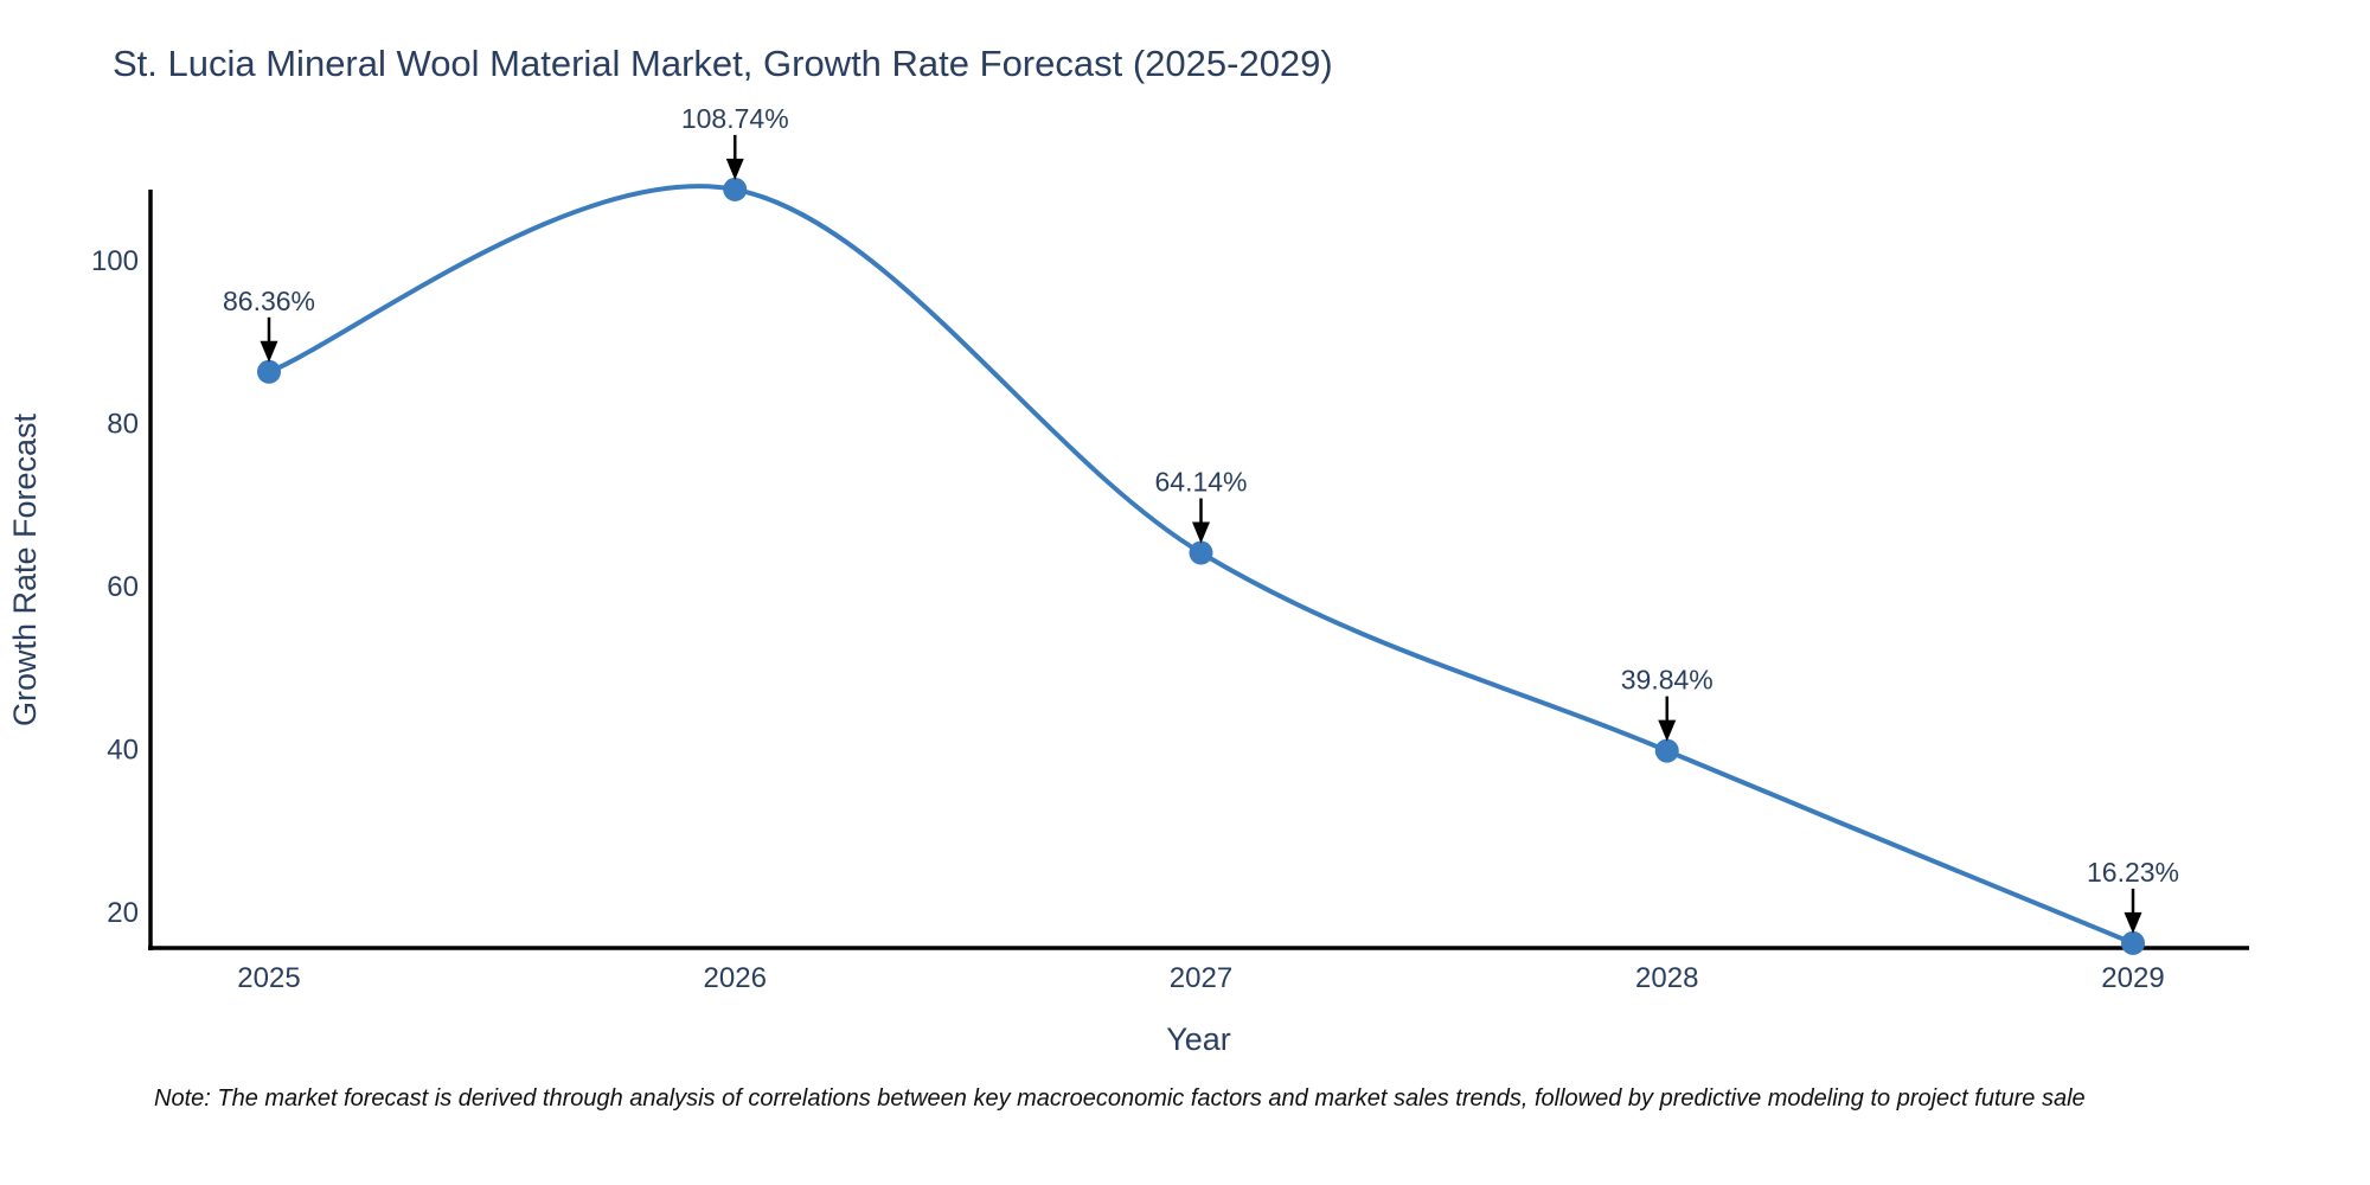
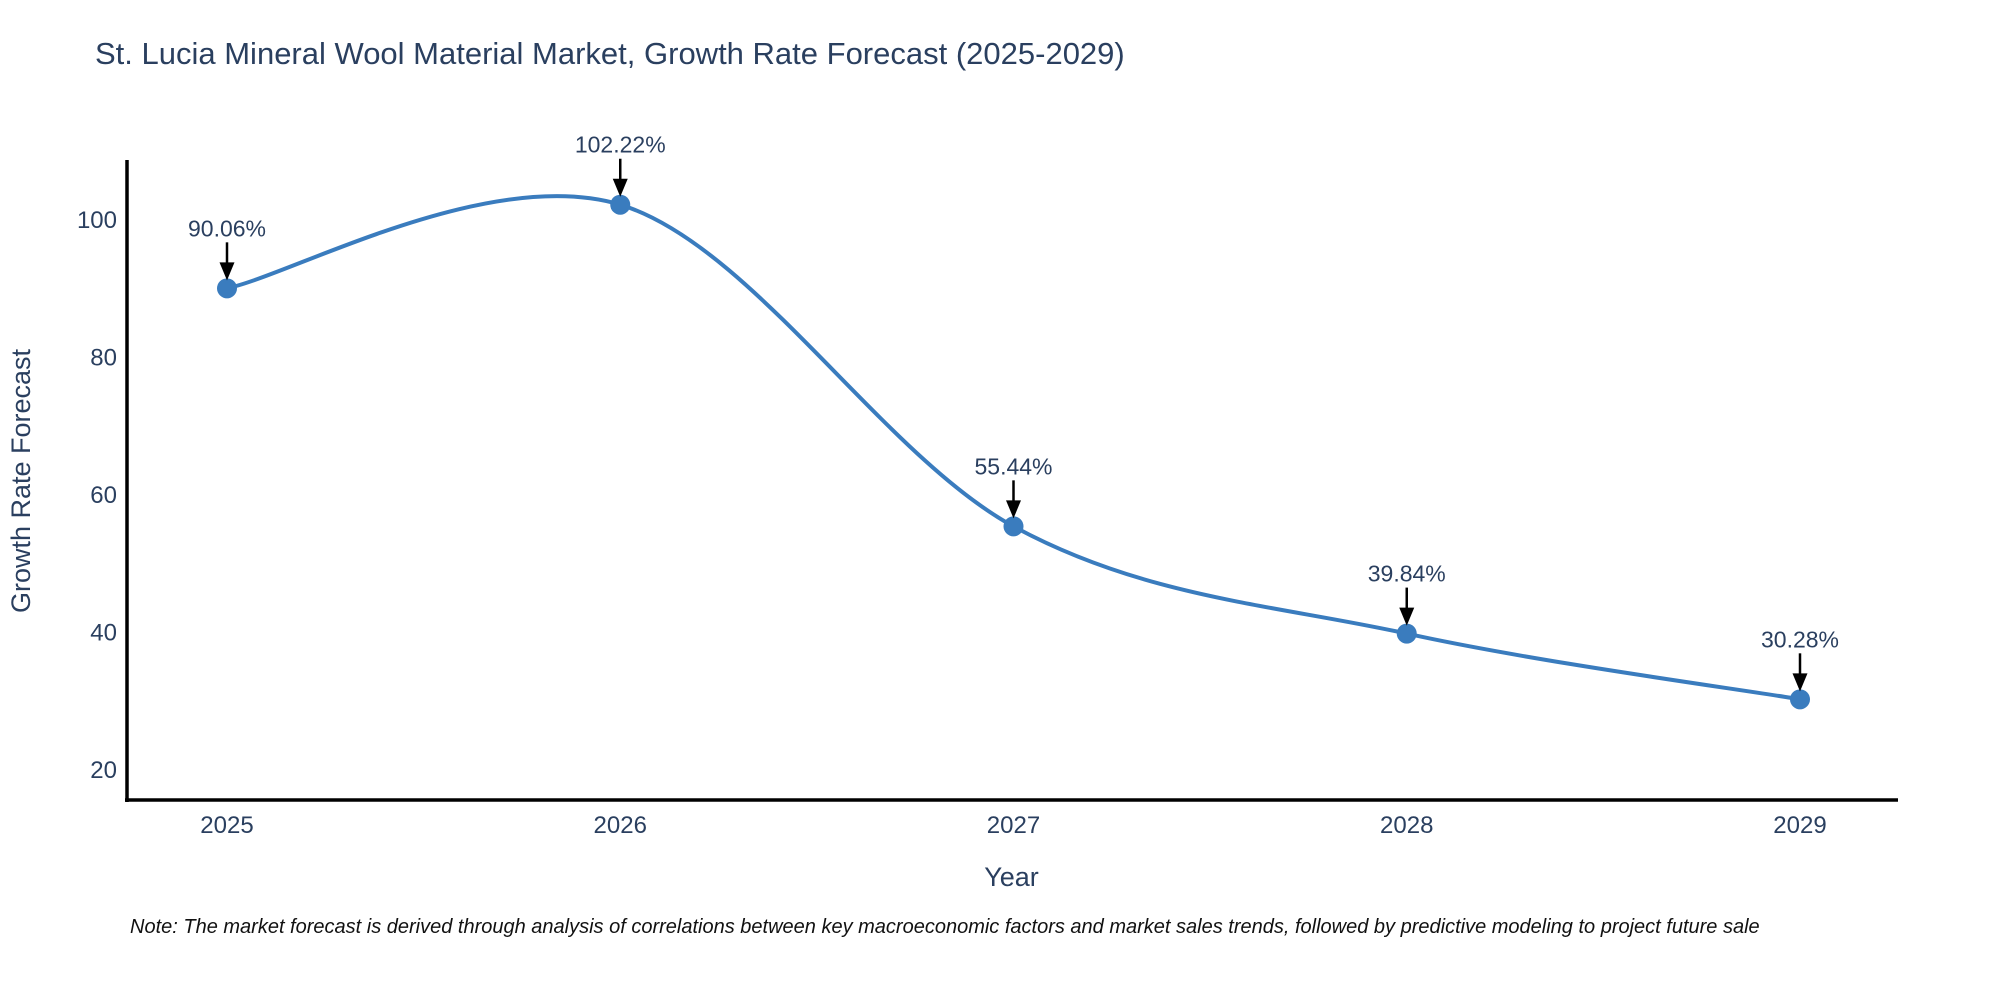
2025: 86.36% -> 90.06%
2026: 108.74% -> 102.22%
2027: 64.14% -> 55.44%
2029: 16.23% -> 30.28%
